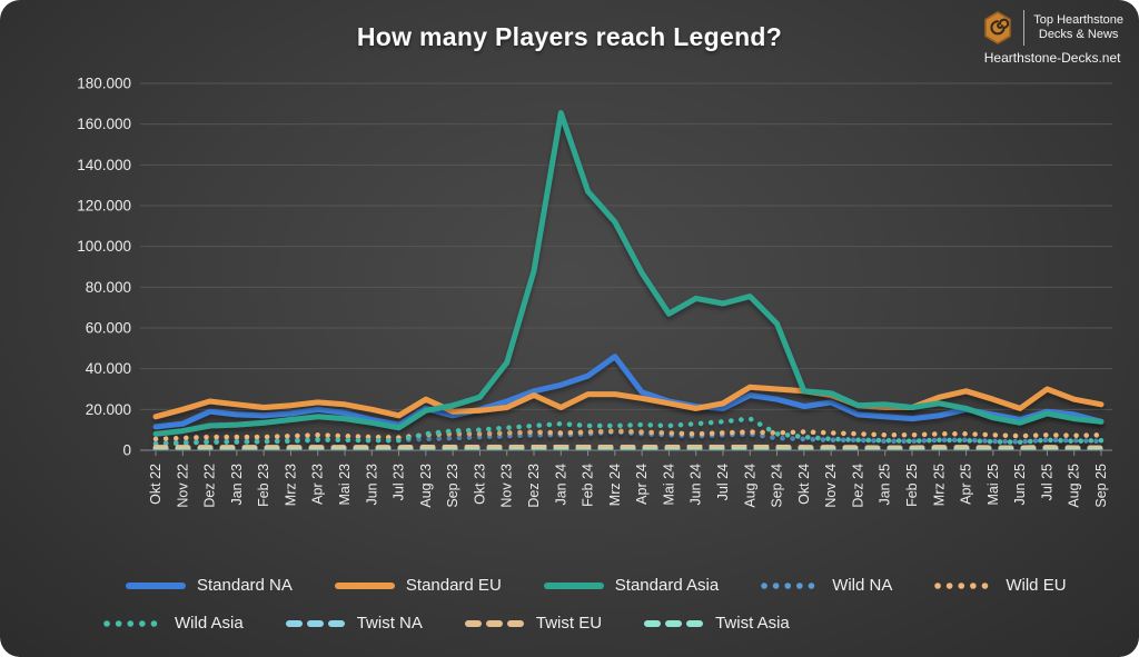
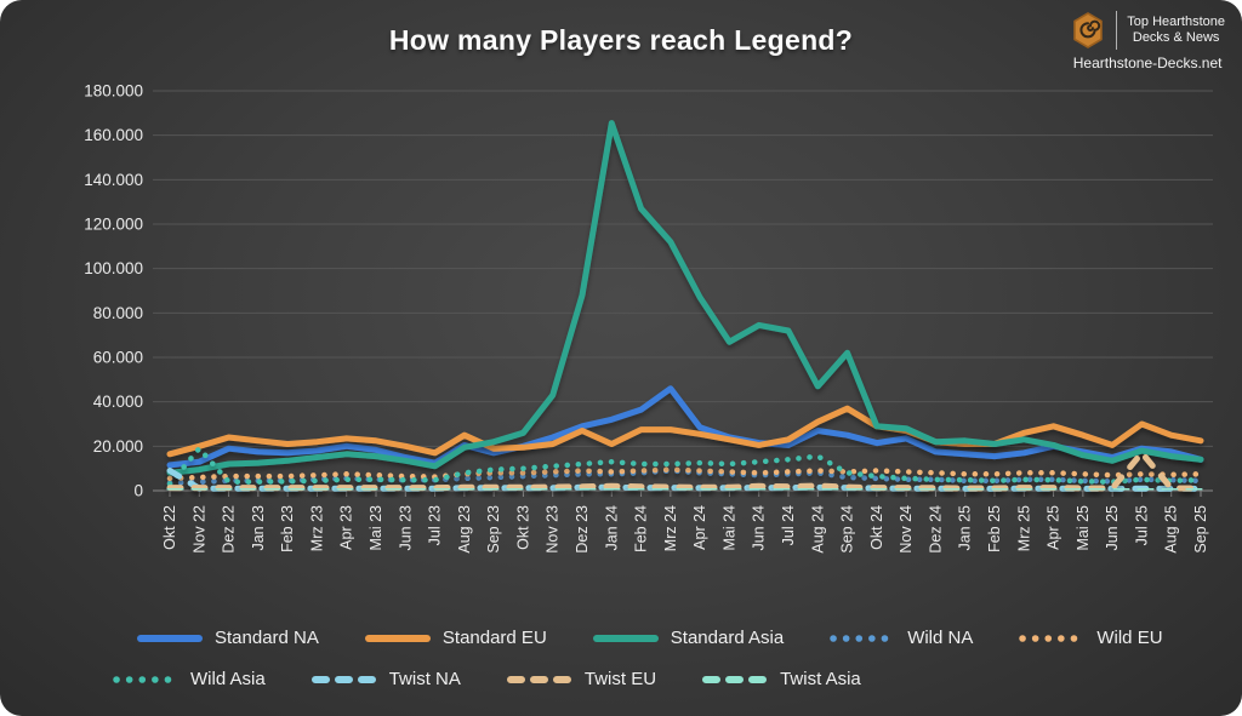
Twist NA/Okt 22: 1000 -> 9000
Wild Asia/Nov 22: 4000 -> 19000
Standard Asia/Aug 24: 76000 -> 47000
Standard EU/Sep 24: 30000 -> 37000
Twist EU/Jul 25: 1000 -> 17000
